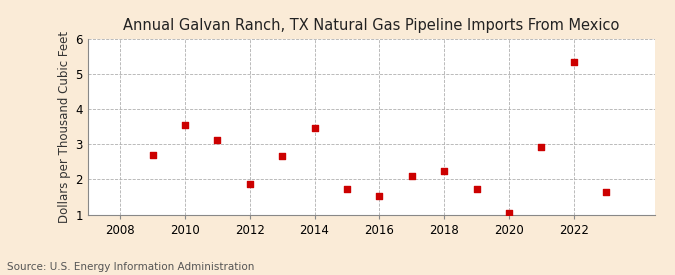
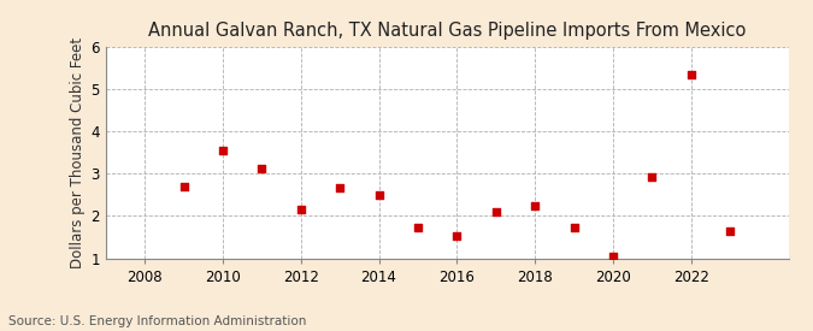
2012: 1.87 -> 2.15
2014: 3.47 -> 2.50
